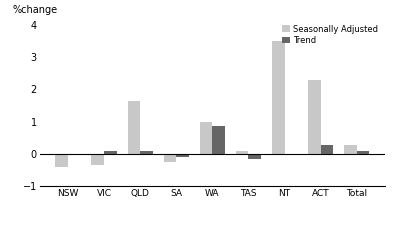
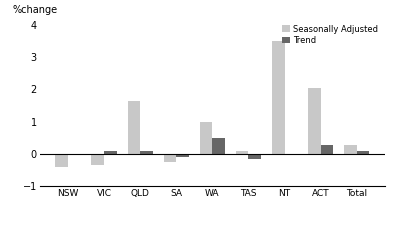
Trend/WA: 0.85 -> 0.50
Seasonally Adjusted/ACT: 2.30 -> 2.05
